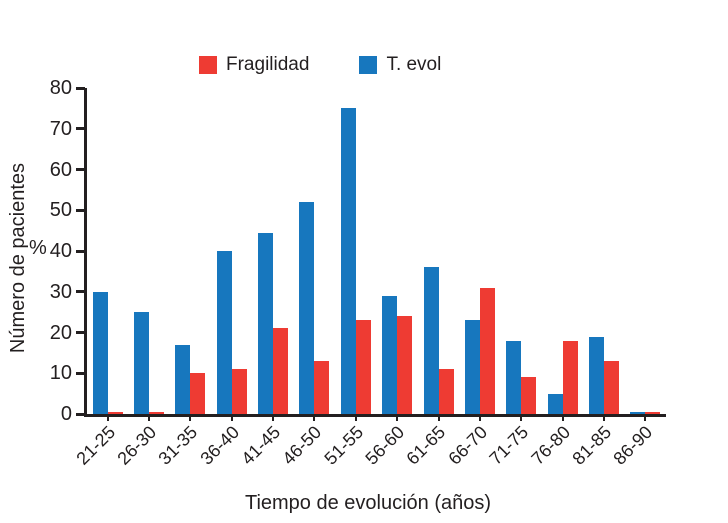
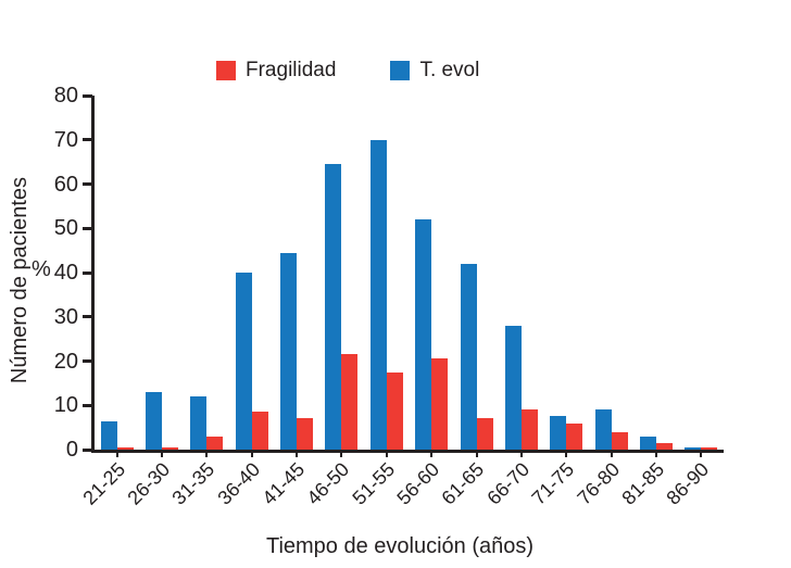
T. evol/21-25: 30 -> 6
T. evol/26-30: 25 -> 13
Fragilidad/31-35: 10 -> 3
T. evol/31-35: 17 -> 12
Fragilidad/36-40: 11 -> 8
Fragilidad/41-45: 21 -> 7
Fragilidad/46-50: 13 -> 22
T. evol/46-50: 52 -> 64
Fragilidad/51-55: 23 -> 18
T. evol/51-55: 75 -> 70
Fragilidad/56-60: 24 -> 20
T. evol/56-60: 29 -> 52
Fragilidad/61-65: 11 -> 7
T. evol/61-65: 36 -> 42
Fragilidad/66-70: 31 -> 9
T. evol/66-70: 23 -> 28
Fragilidad/71-75: 9 -> 6
T. evol/71-75: 18 -> 8
Fragilidad/76-80: 18 -> 4
T. evol/76-80: 5 -> 9
Fragilidad/81-85: 13 -> 2
T. evol/81-85: 19 -> 3
